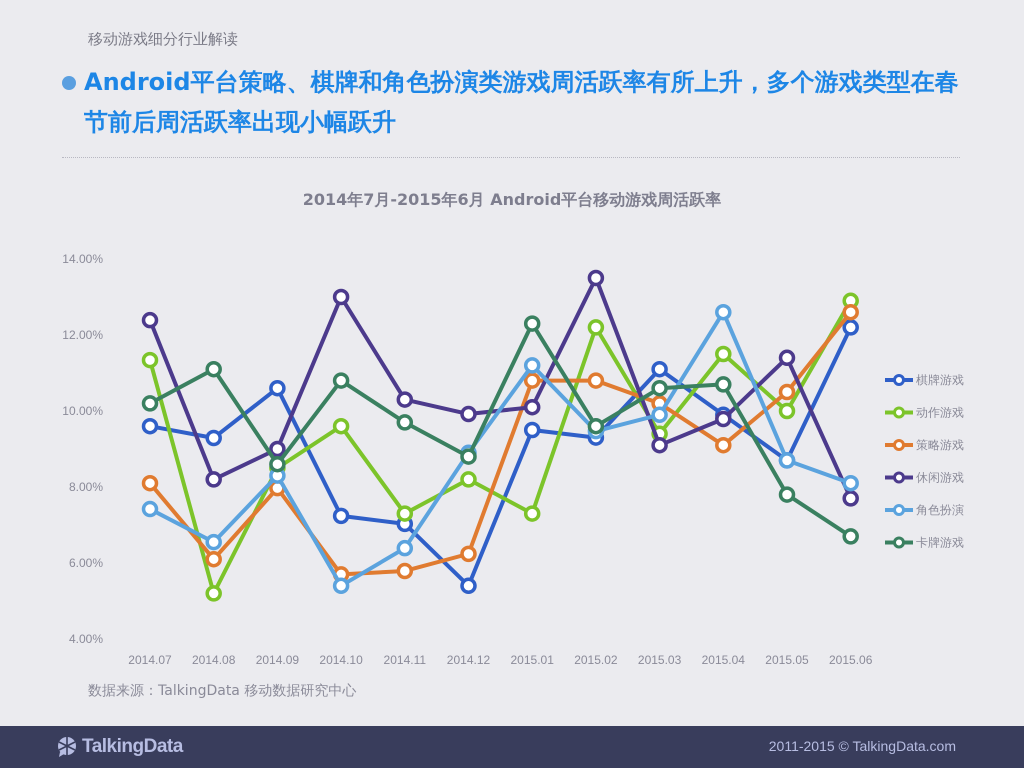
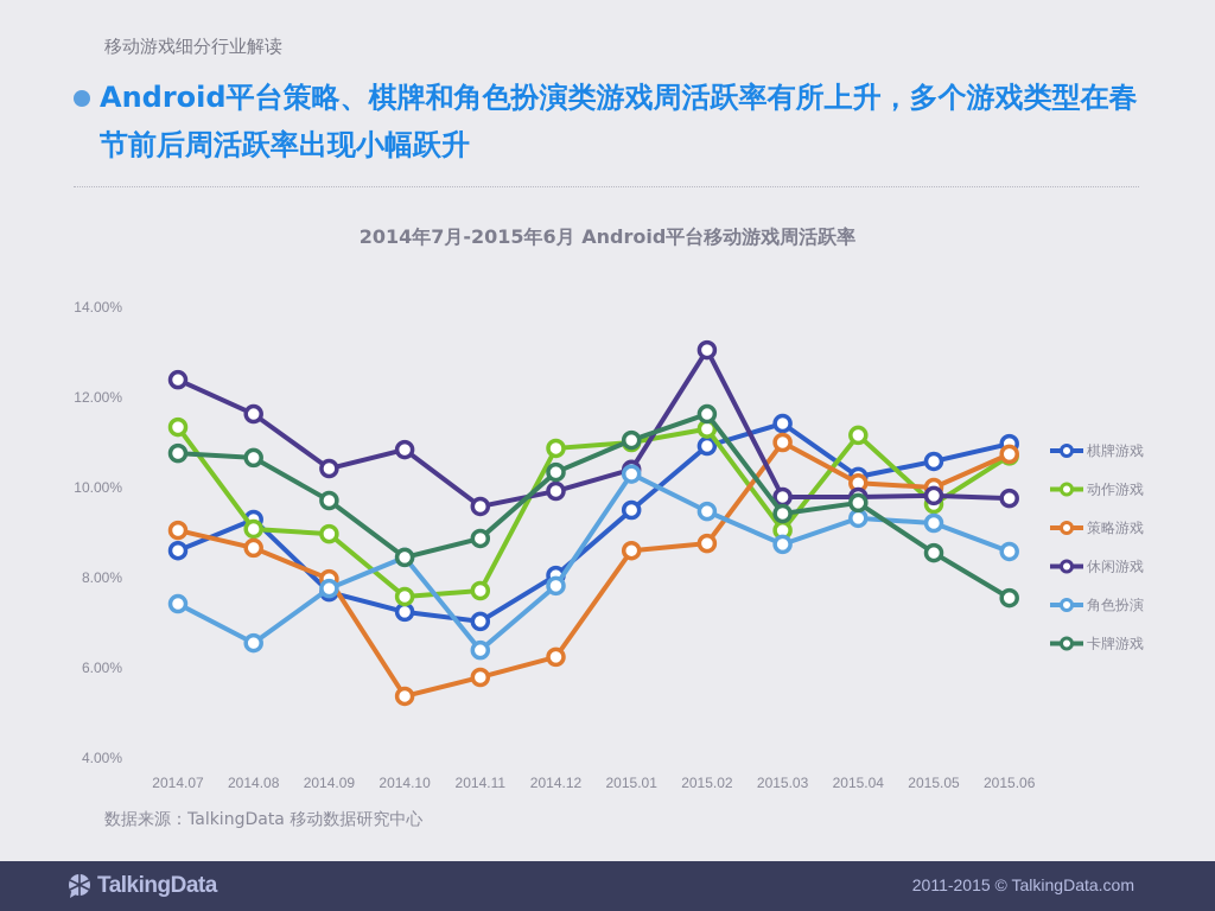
棋牌游戏/2014.07: 9.6% -> 8.6%
策略游戏/2014.07: 8.1% -> 9.1%
卡牌游戏/2014.07: 10.2% -> 10.8%
动作游戏/2014.08: 5.2% -> 9.1%
策略游戏/2014.08: 6.1% -> 8.7%
休闲游戏/2014.08: 8.2% -> 11.6%
卡牌游戏/2014.08: 11.1% -> 10.7%
棋牌游戏/2014.09: 10.6% -> 7.7%
动作游戏/2014.09: 8.5% -> 9.0%
休闲游戏/2014.09: 9.0% -> 10.4%
角色扮演/2014.09: 8.3% -> 7.8%
卡牌游戏/2014.09: 8.6% -> 9.7%
动作游戏/2014.10: 9.6% -> 7.6%
策略游戏/2014.10: 5.7% -> 5.4%
休闲游戏/2014.10: 13.0% -> 10.8%
角色扮演/2014.10: 5.4% -> 8.4%
卡牌游戏/2014.10: 10.8% -> 8.4%
动作游戏/2014.11: 7.3% -> 7.7%
休闲游戏/2014.11: 10.3% -> 9.6%
卡牌游戏/2014.11: 9.7% -> 8.9%
棋牌游戏/2014.12: 5.4% -> 8.1%
动作游戏/2014.12: 8.2% -> 10.9%
角色扮演/2014.12: 8.9% -> 7.8%
卡牌游戏/2014.12: 8.8% -> 10.3%
动作游戏/2015.01: 7.3% -> 11.0%
策略游戏/2015.01: 10.8% -> 8.6%
休闲游戏/2015.01: 10.1% -> 10.4%
角色扮演/2015.01: 11.2% -> 10.3%
卡牌游戏/2015.01: 12.3% -> 11.1%
棋牌游戏/2015.02: 9.3% -> 10.9%
动作游戏/2015.02: 12.2% -> 11.3%
策略游戏/2015.02: 10.8% -> 8.8%
休闲游戏/2015.02: 13.5% -> 13.1%
卡牌游戏/2015.02: 9.6% -> 11.6%
棋牌游戏/2015.03: 11.1% -> 11.4%
动作游戏/2015.03: 9.4% -> 9.1%
策略游戏/2015.03: 10.2% -> 11.0%
休闲游戏/2015.03: 9.1% -> 9.8%
角色扮演/2015.03: 9.9% -> 8.7%
卡牌游戏/2015.03: 10.6% -> 9.4%
棋牌游戏/2015.04: 9.9% -> 10.2%
动作游戏/2015.04: 11.5% -> 11.2%
策略游戏/2015.04: 9.1% -> 10.1%
角色扮演/2015.04: 12.6% -> 9.3%
卡牌游戏/2015.04: 10.7% -> 9.7%
棋牌游戏/2015.05: 8.7% -> 10.6%
动作游戏/2015.05: 10.0% -> 9.6%
策略游戏/2015.05: 10.5% -> 10.0%
休闲游戏/2015.05: 11.4% -> 9.8%
角色扮演/2015.05: 8.7% -> 9.2%
卡牌游戏/2015.05: 7.8% -> 8.6%
棋牌游戏/2015.06: 12.2% -> 11.0%
动作游戏/2015.06: 12.9% -> 10.7%
策略游戏/2015.06: 12.6% -> 10.7%
休闲游戏/2015.06: 7.7% -> 9.8%
角色扮演/2015.06: 8.1% -> 8.6%
卡牌游戏/2015.06: 6.7% -> 7.5%
